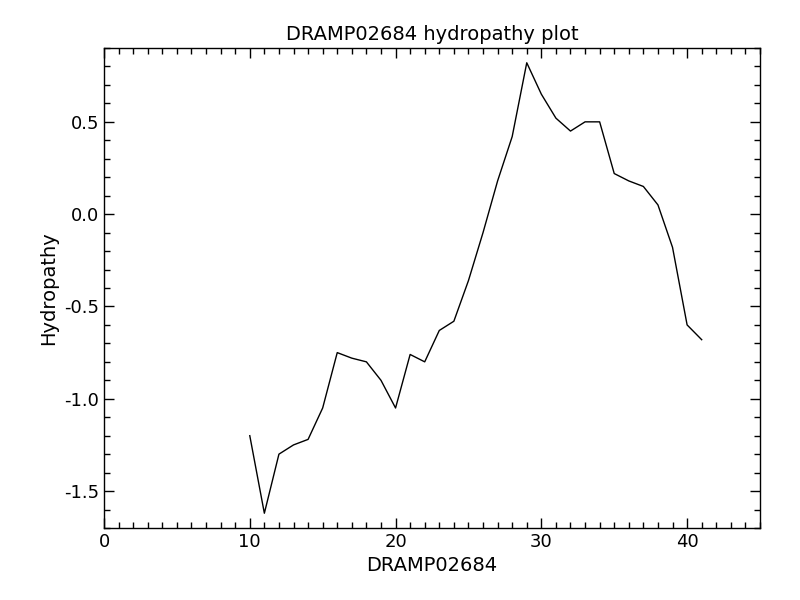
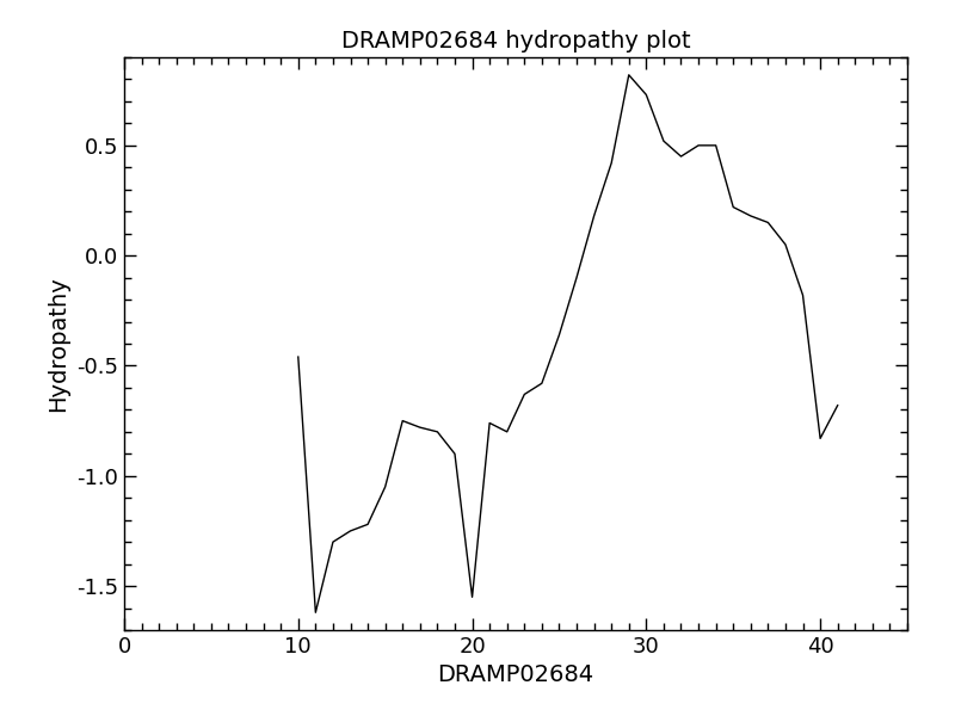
10: -1.20 -> -0.46
20: -1.05 -> -1.55
30: 0.65 -> 0.73
40: -0.60 -> -0.83
